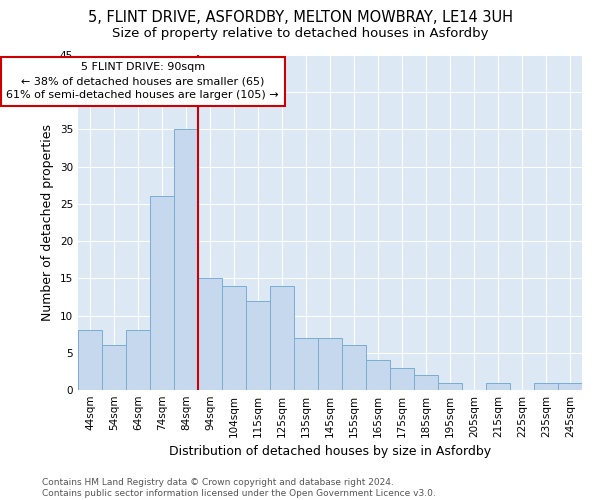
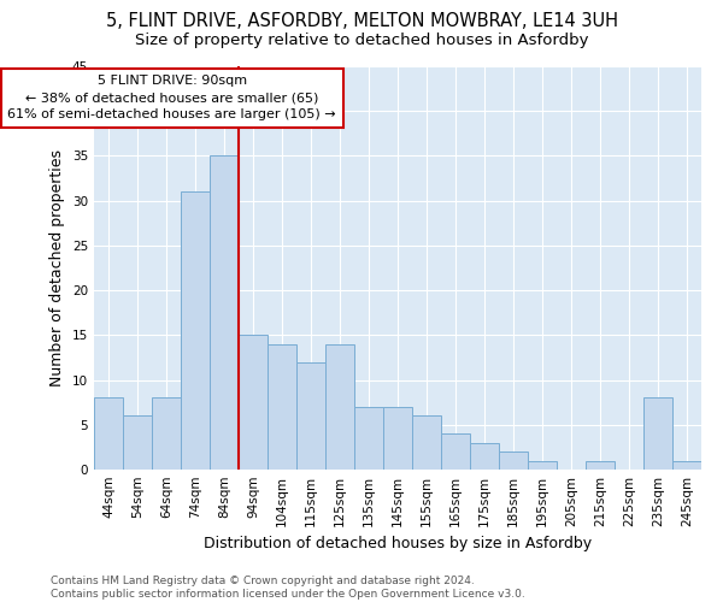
74sqm: 26 -> 31
235sqm: 1 -> 8
